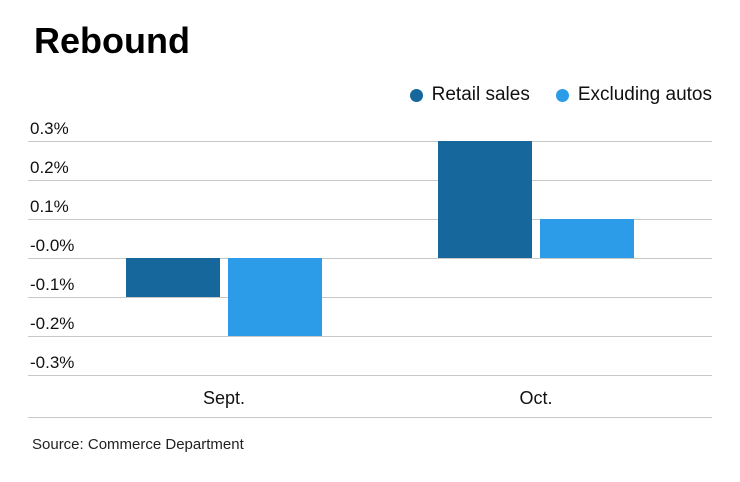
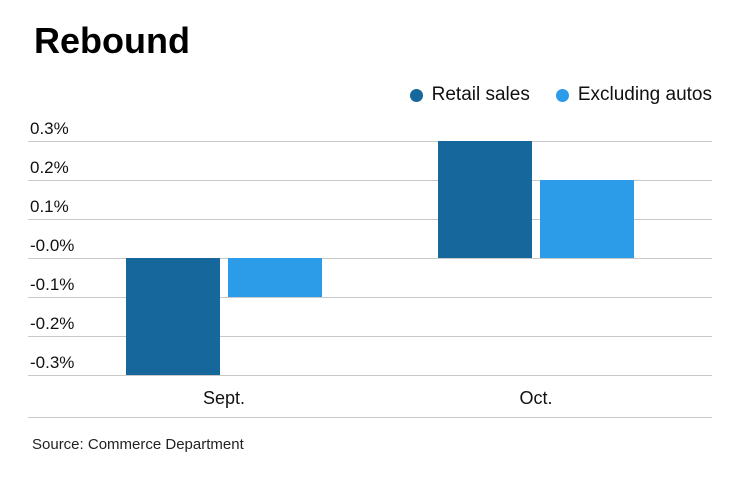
Retail sales/Sept.: -0.1% -> -0.3%
Excluding autos/Sept.: -0.2% -> -0.1%
Excluding autos/Oct.: 0.1% -> 0.2%
